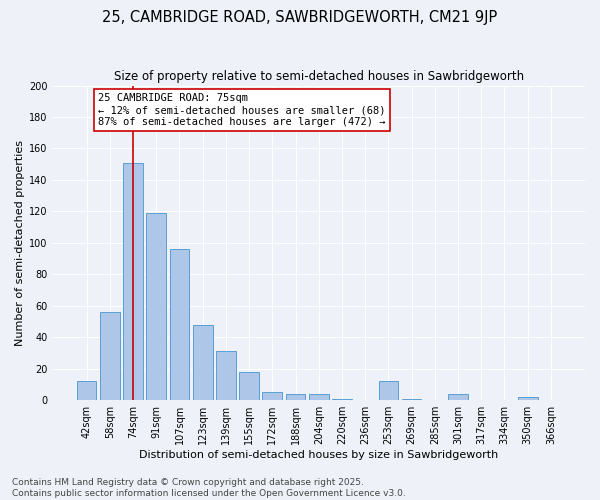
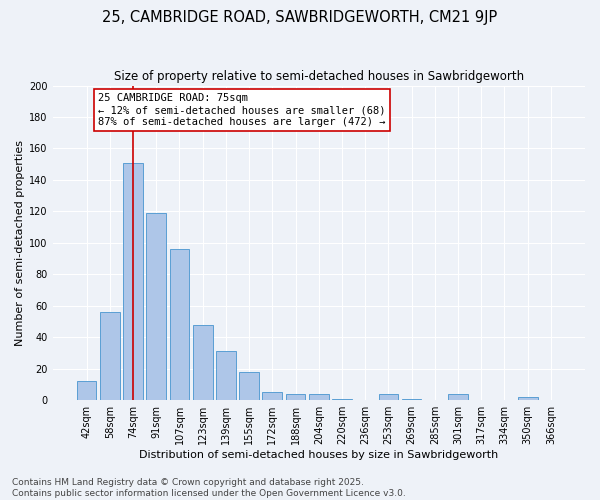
253sqm: 12 -> 4
